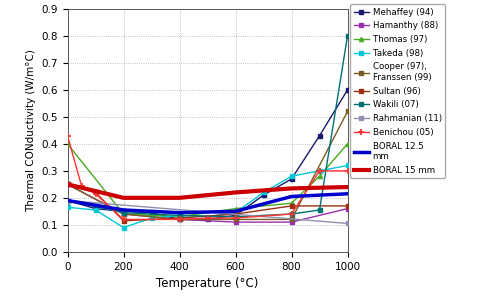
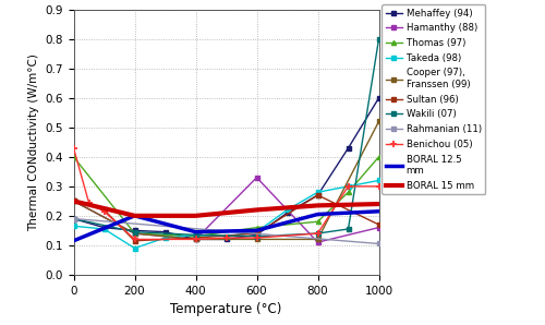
BORAL 12.5 mm/0: 0.190 -> 0.115
BORAL 12.5 mm/200: 0.155 -> 0.200
Hamanthy (88)/600: 0.11 -> 0.33
Sultan (96)/800: 0.170 -> 0.270
